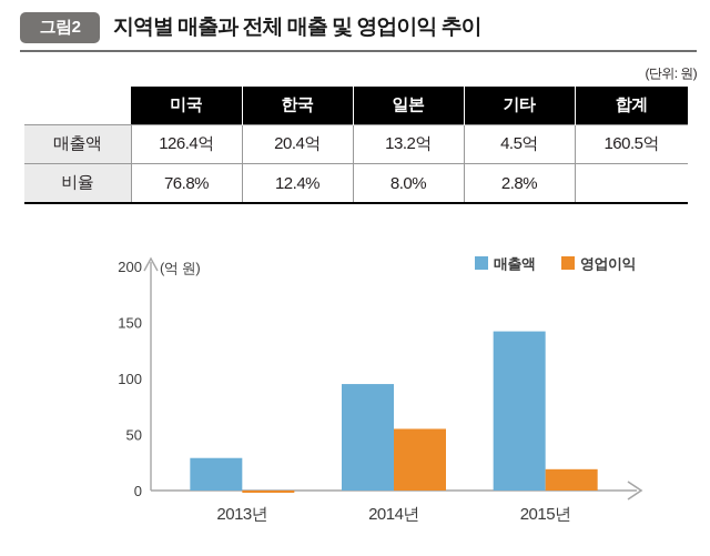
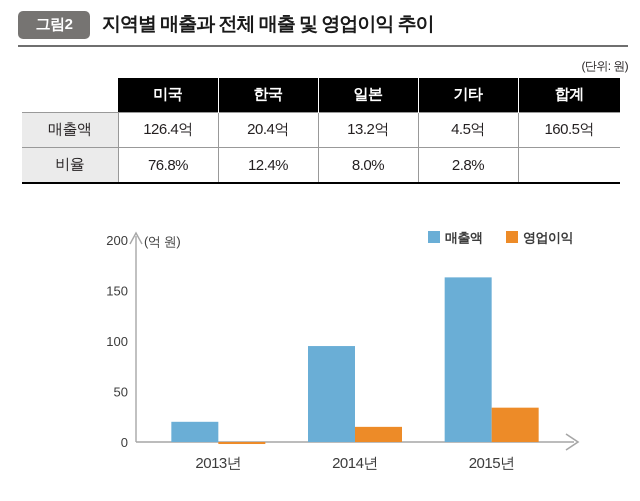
매출액/2013년: 29 -> 20
영업이익/2014년: 55 -> 15
매출액/2015년: 142 -> 163
영업이익/2015년: 19 -> 34
